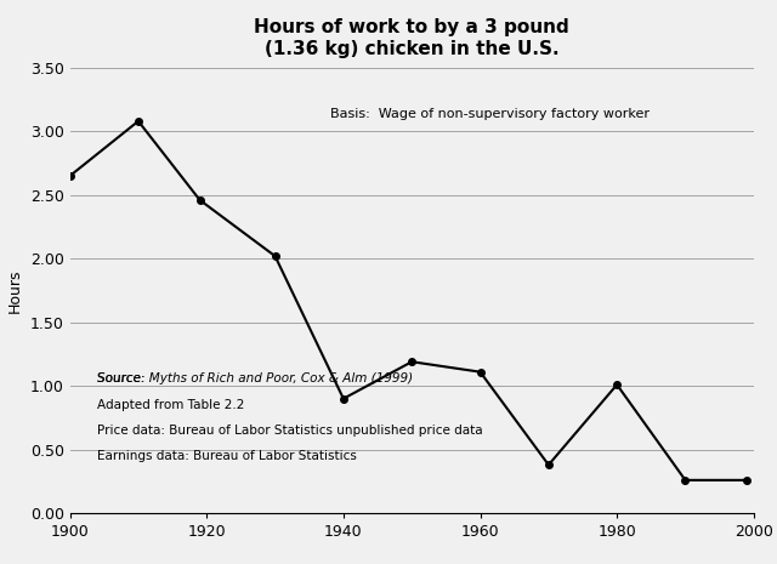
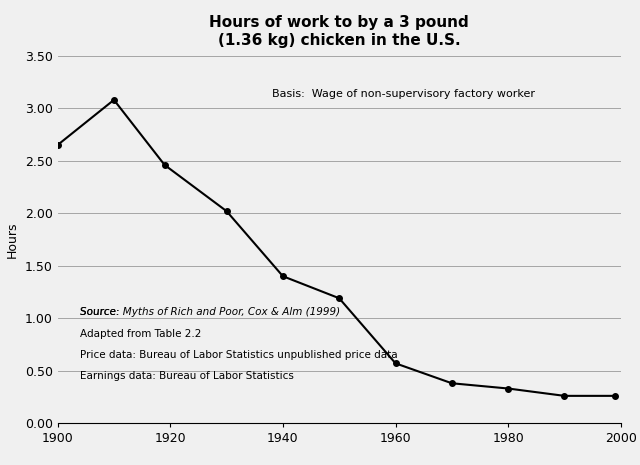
1940: 0.90 -> 1.40
1960: 1.11 -> 0.57
1980: 1.01 -> 0.33
